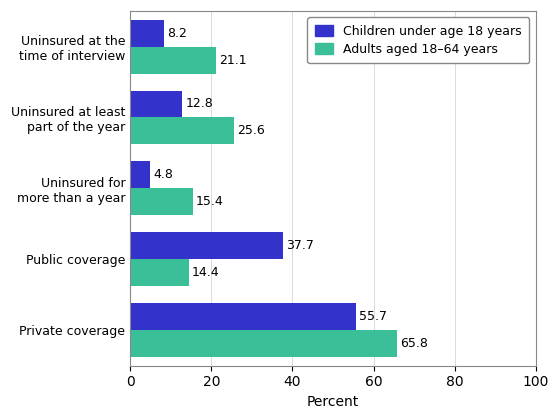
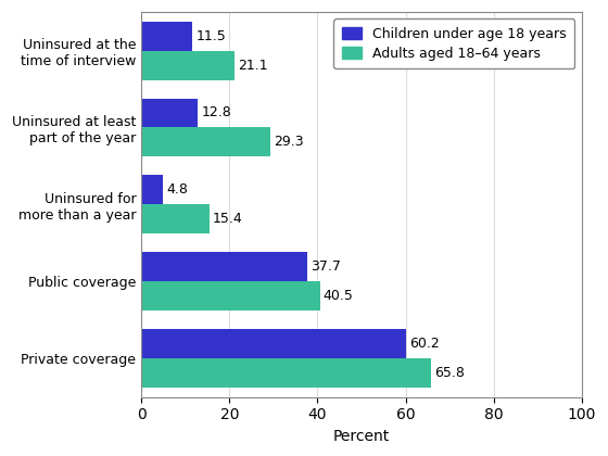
Children under age 18 years/Uninsured at the time of interview: 8.2 -> 11.5
Adults aged 18–64 years/Uninsured at least part of the year: 25.6 -> 29.3
Adults aged 18–64 years/Public coverage: 14.4 -> 40.5
Children under age 18 years/Private coverage: 55.7 -> 60.2
